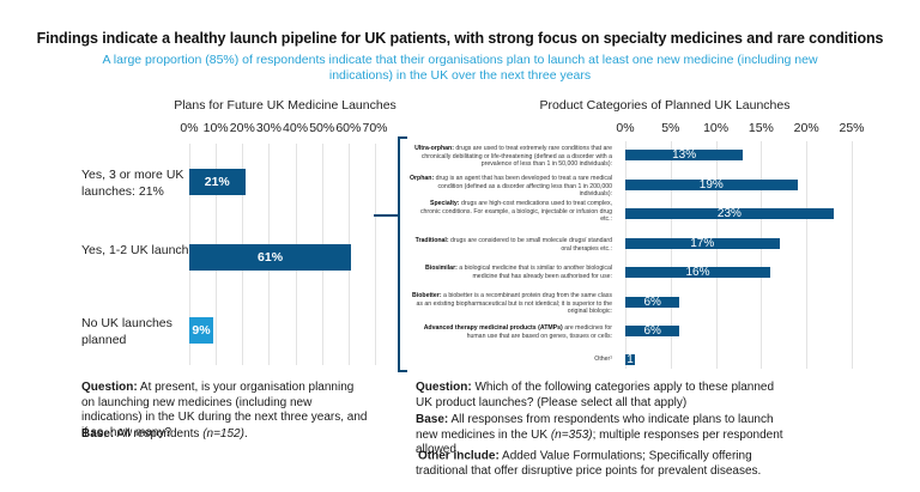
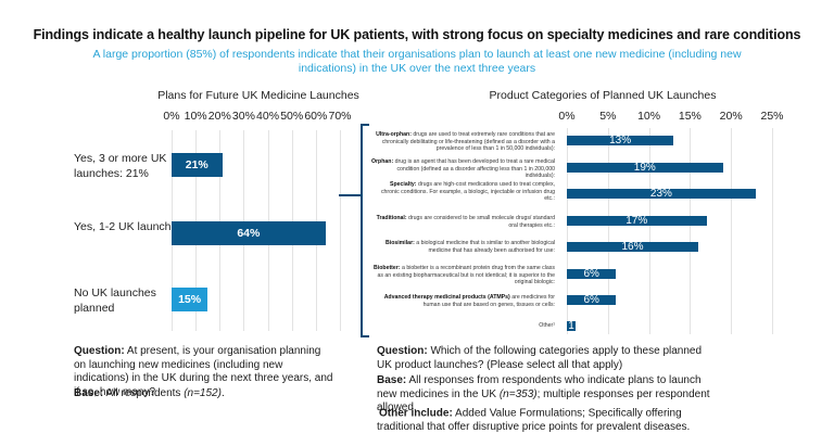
Plans for Future UK Medicine Launches/Yes, 1-2 UK launches:: 61% -> 64%
Plans for Future UK Medicine Launches/No UK launches planned: 9% -> 15%
